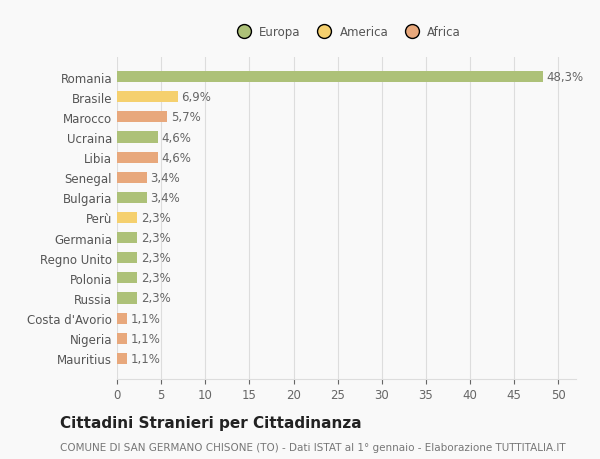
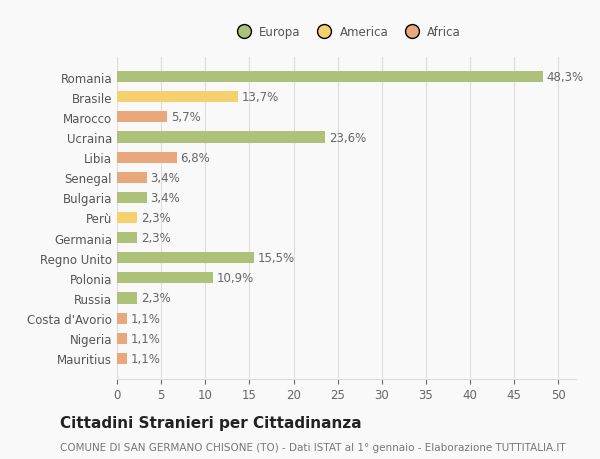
Brasile: 6,9% -> 13,7%
Ucraina: 4,6% -> 23,6%
Libia: 4,6% -> 6,8%
Regno Unito: 2,3% -> 15,5%
Polonia: 2,3% -> 10,9%
